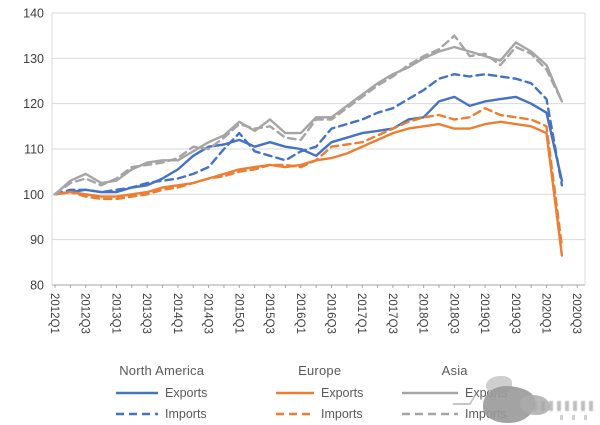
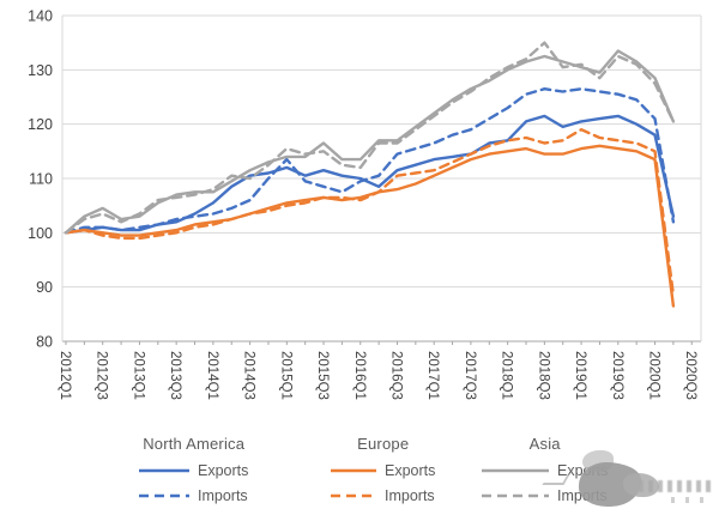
Asia Exports/2015Q1: 116 -> 114
